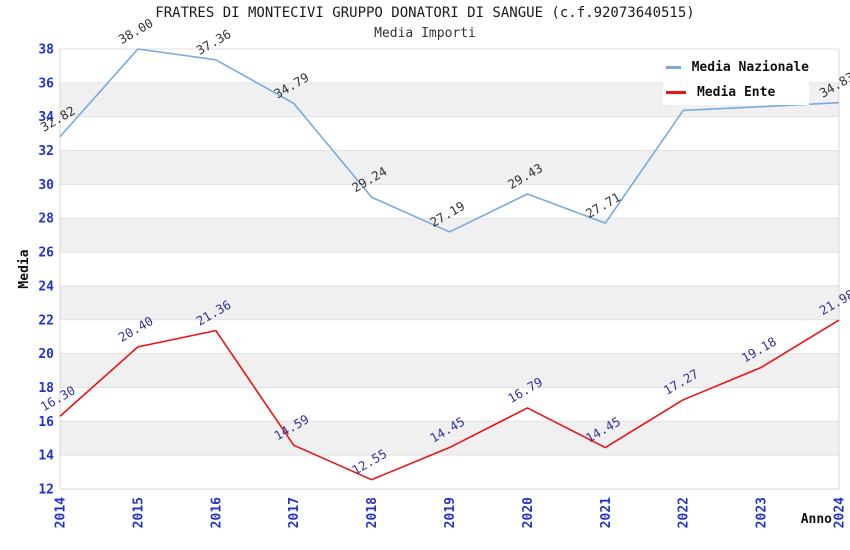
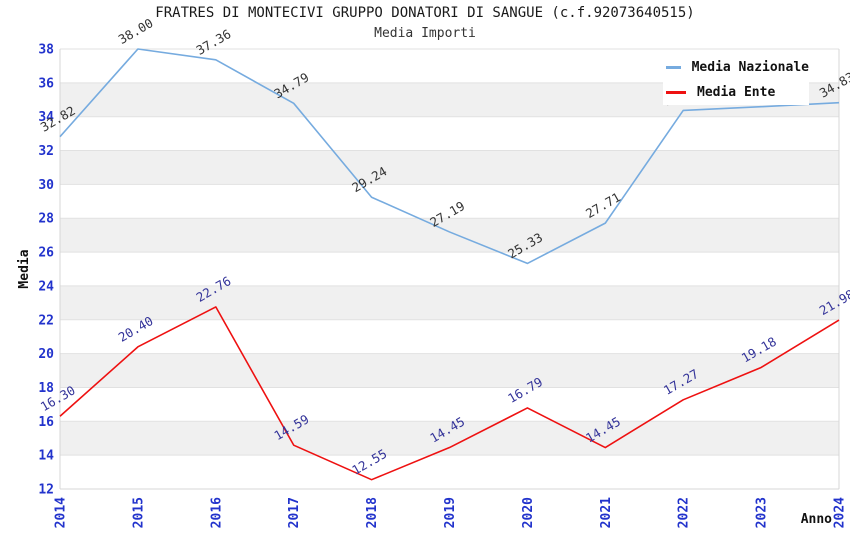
Media Ente/2016: 21.36 -> 22.76
Media Nazionale/2020: 29.43 -> 25.33
